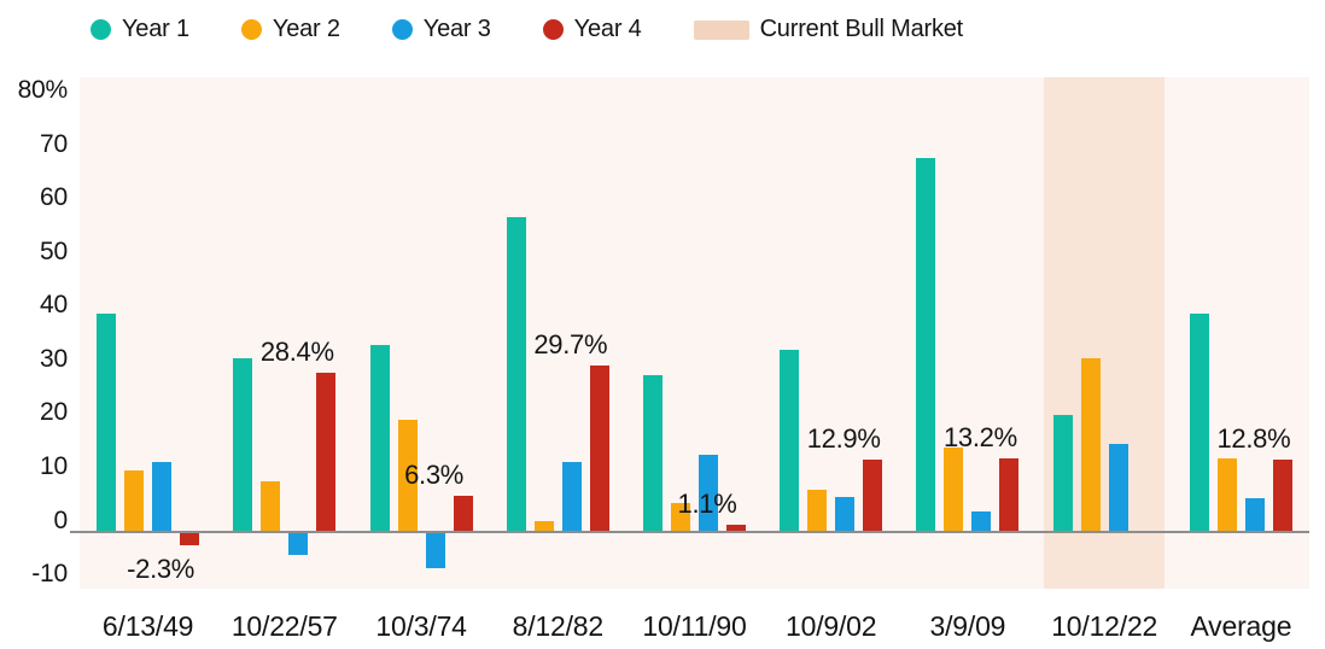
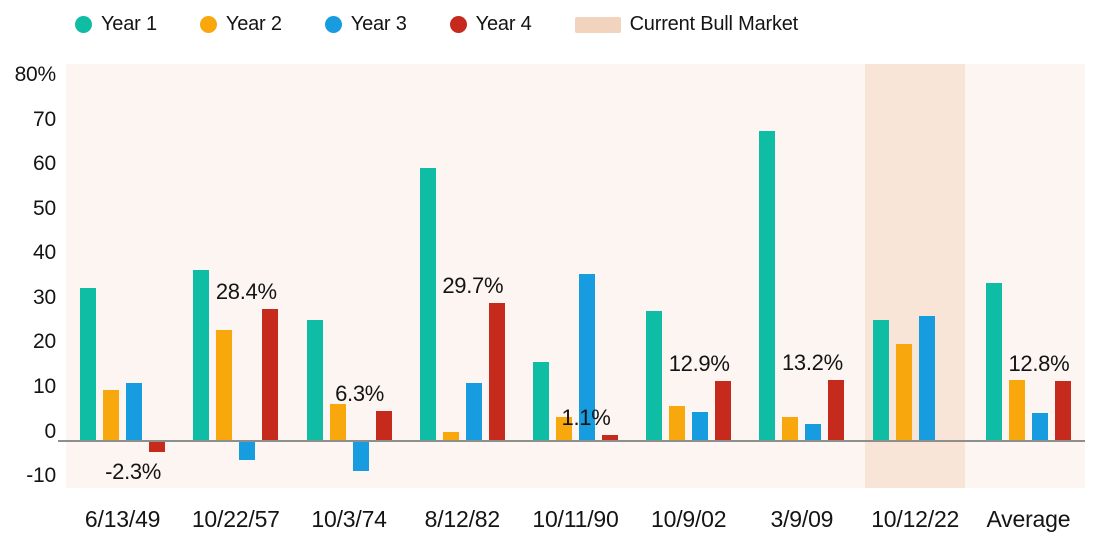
Year 1/6/13/49: 39% -> 33%
Year 1/10/22/57: 31% -> 37%
Year 2/10/22/57: 9% -> 24%
Year 1/10/3/74: 34% -> 26%
Year 2/10/3/74: 20% -> 8%
Year 1/8/12/82: 56% -> 59%
Year 1/10/11/90: 28% -> 17%
Year 3/10/11/90: 14% -> 36%
Year 1/10/9/02: 32% -> 28%
Year 2/3/9/09: 15% -> 5%
Year 1/10/12/22: 21% -> 26%
Year 2/10/12/22: 31% -> 21%
Year 3/10/12/22: 16% -> 27%
Year 1/Average: 39% -> 34%
